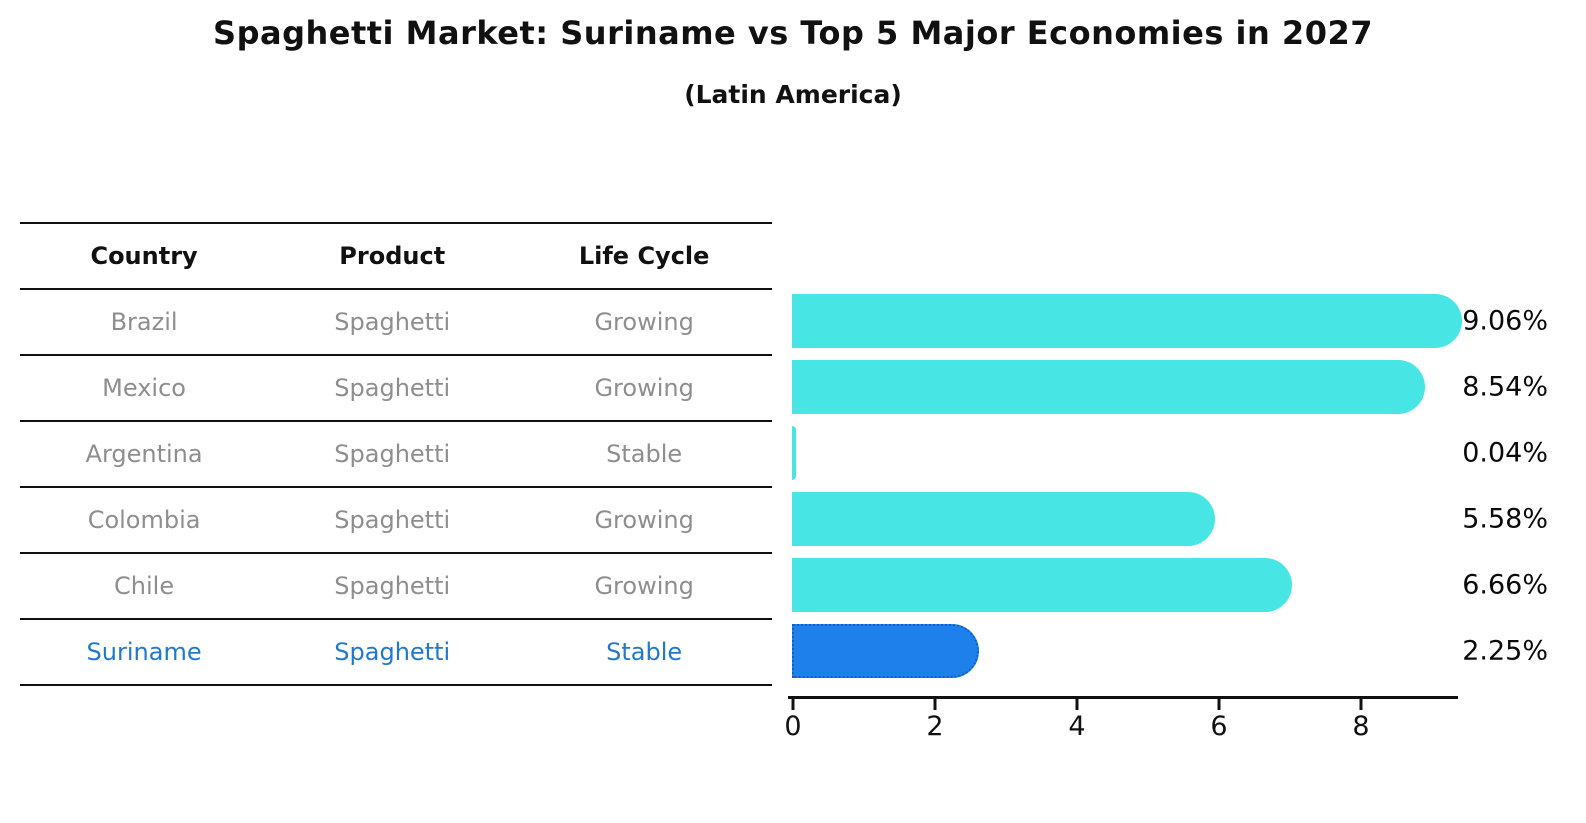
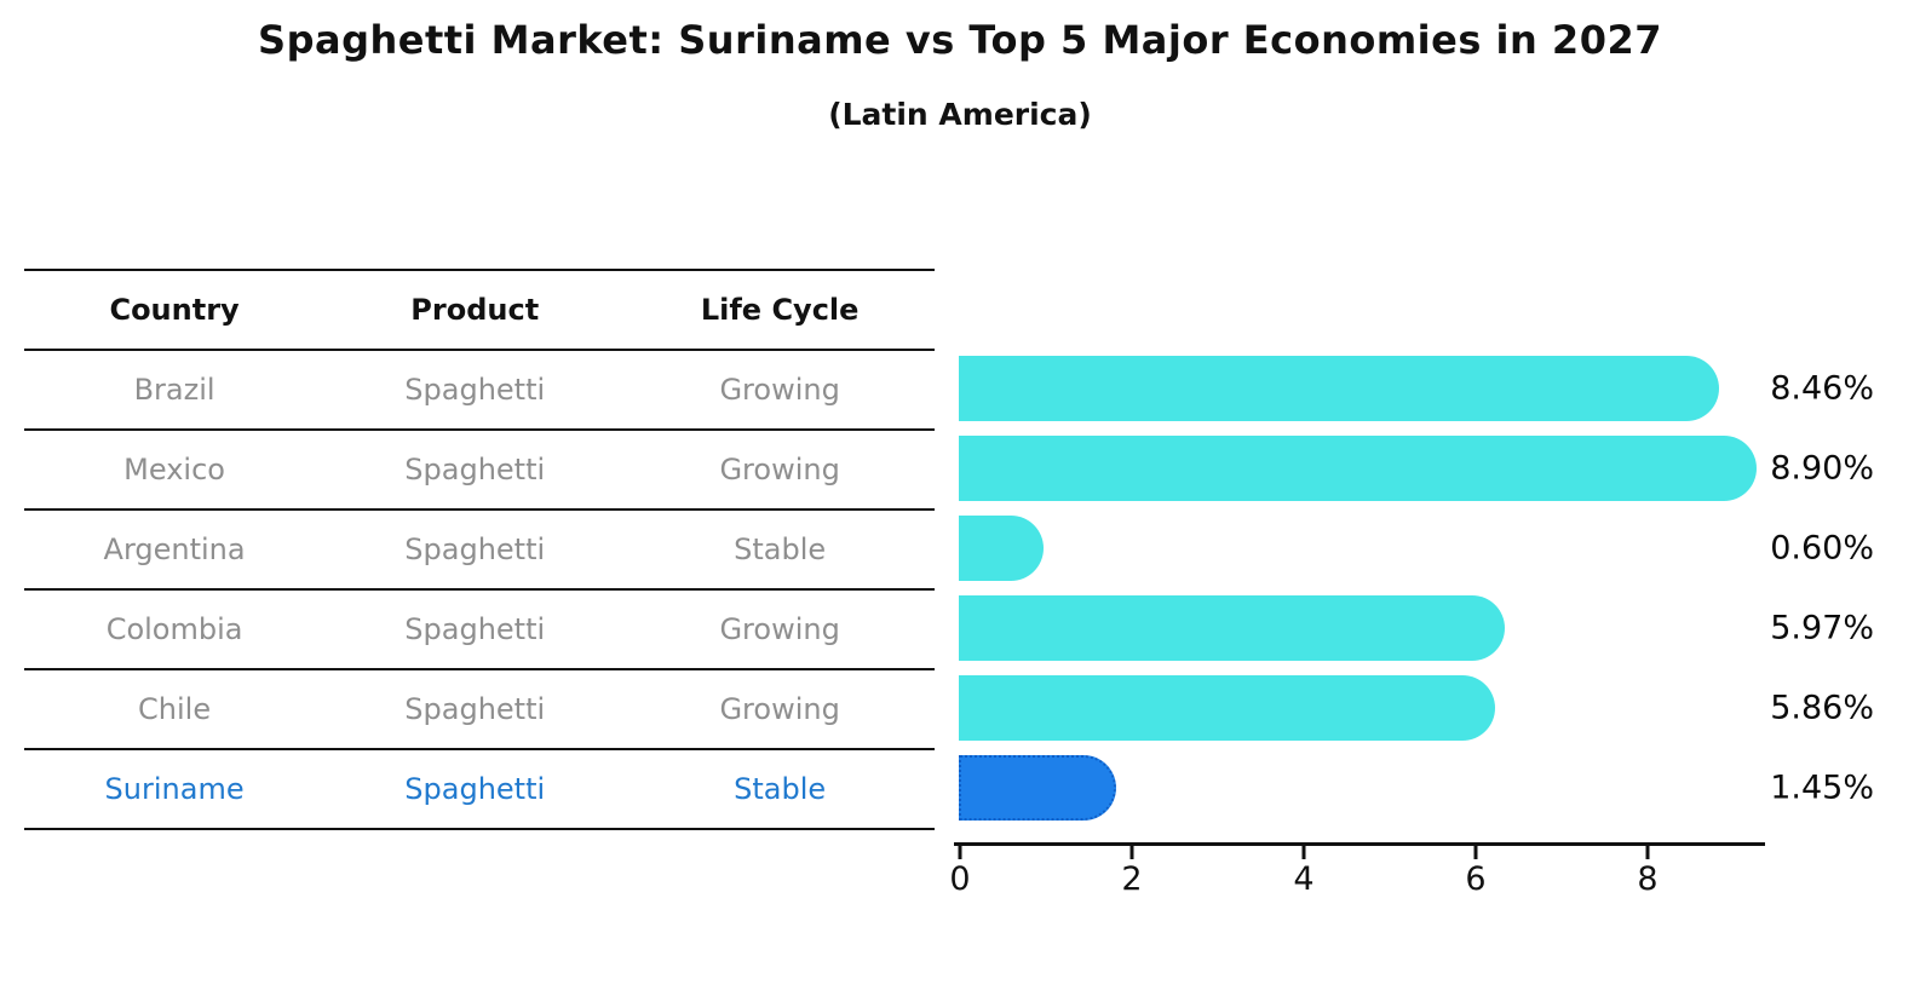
Brazil: 9.06% -> 8.46%
Mexico: 8.54% -> 8.90%
Argentina: 0.04% -> 0.60%
Colombia: 5.58% -> 5.97%
Chile: 6.66% -> 5.86%
Suriname: 2.25% -> 1.45%
